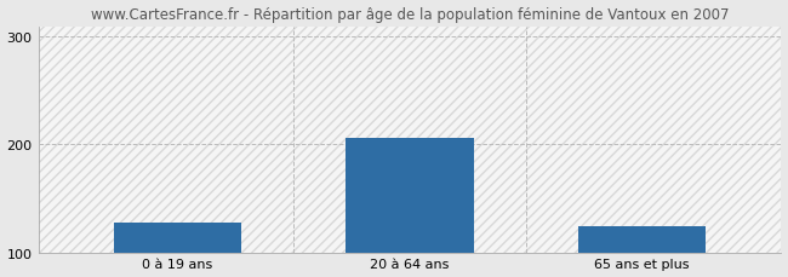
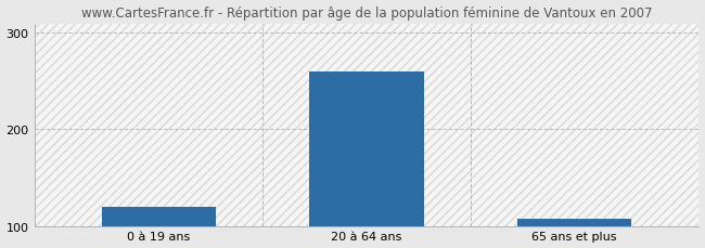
0 à 19 ans: 128 -> 120
20 à 64 ans: 206 -> 260
65 ans et plus: 124 -> 107
